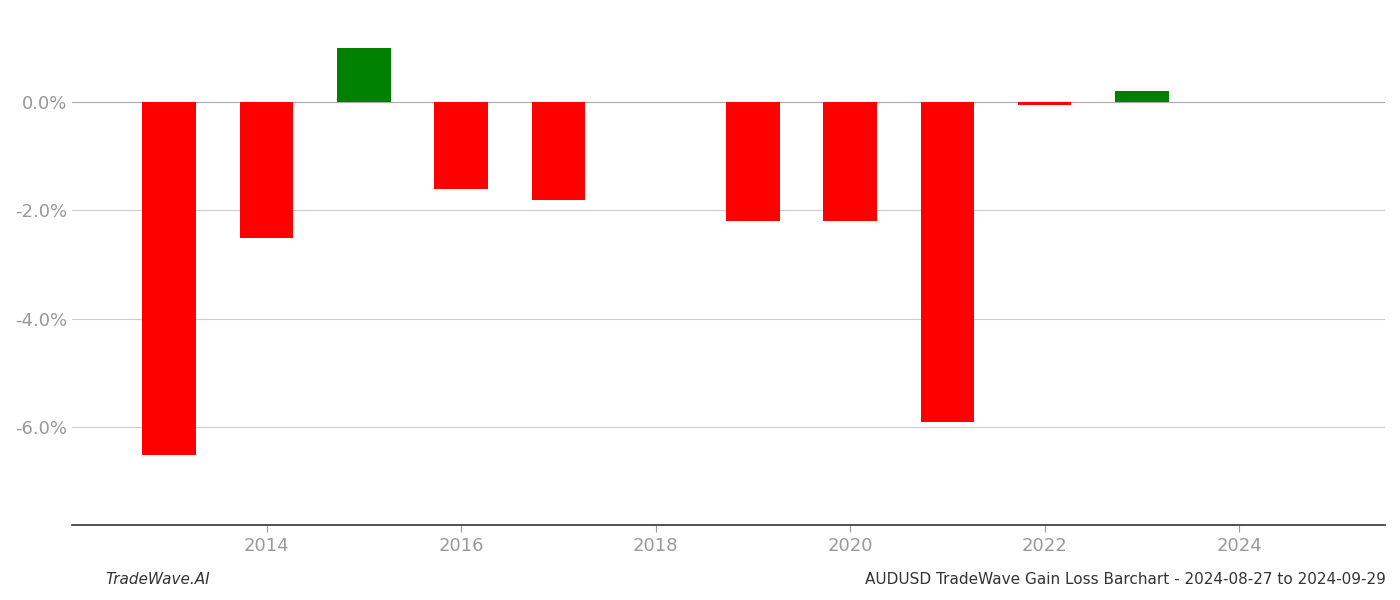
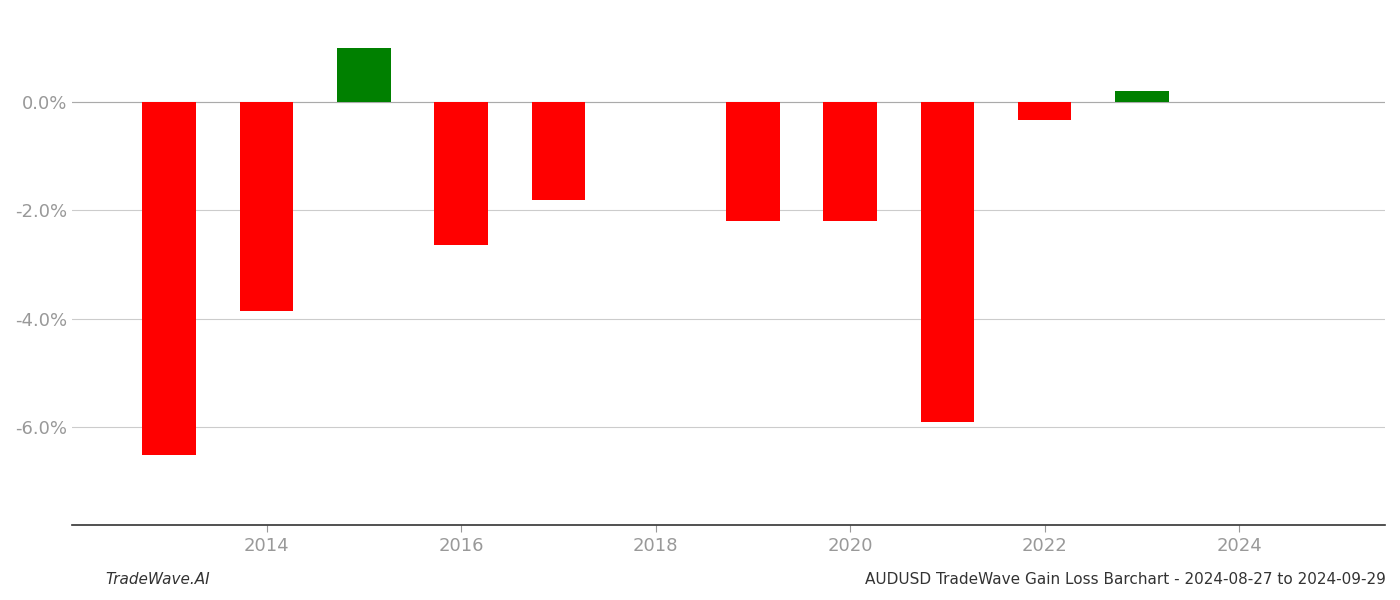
2014: -2.50% -> -3.86%
2016: -1.60% -> -2.64%
2022: -0.05% -> -0.34%
